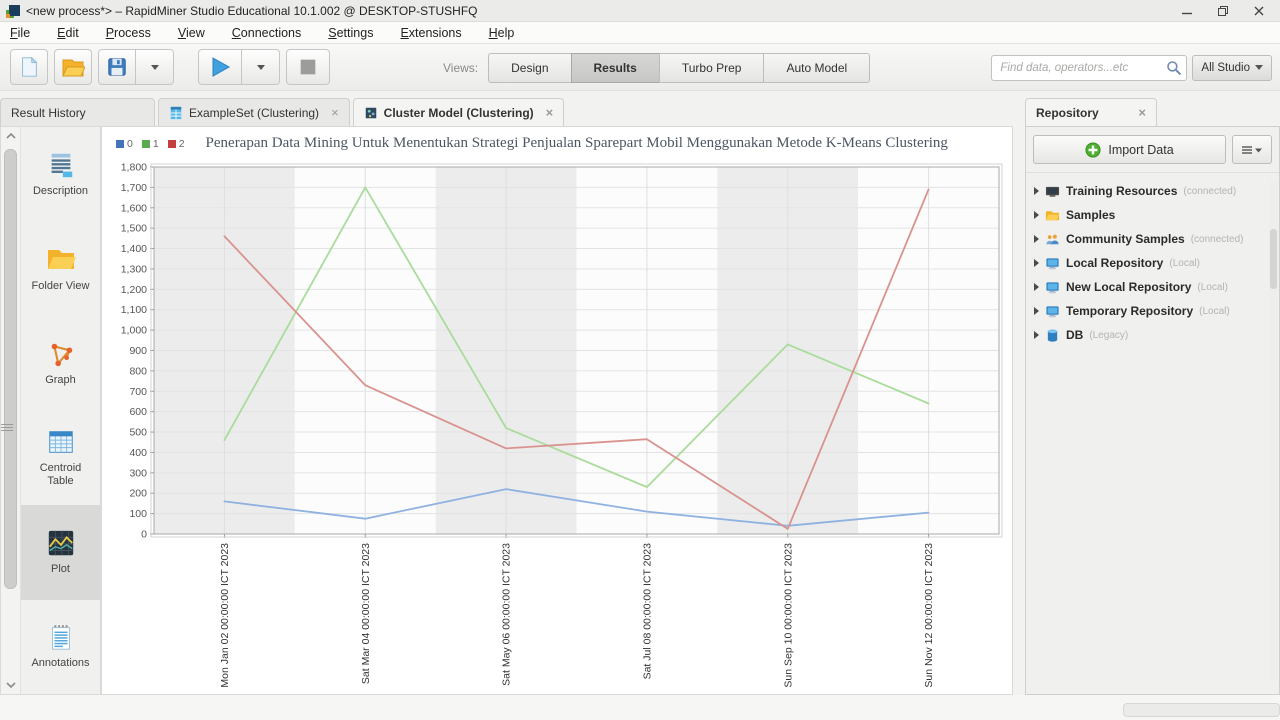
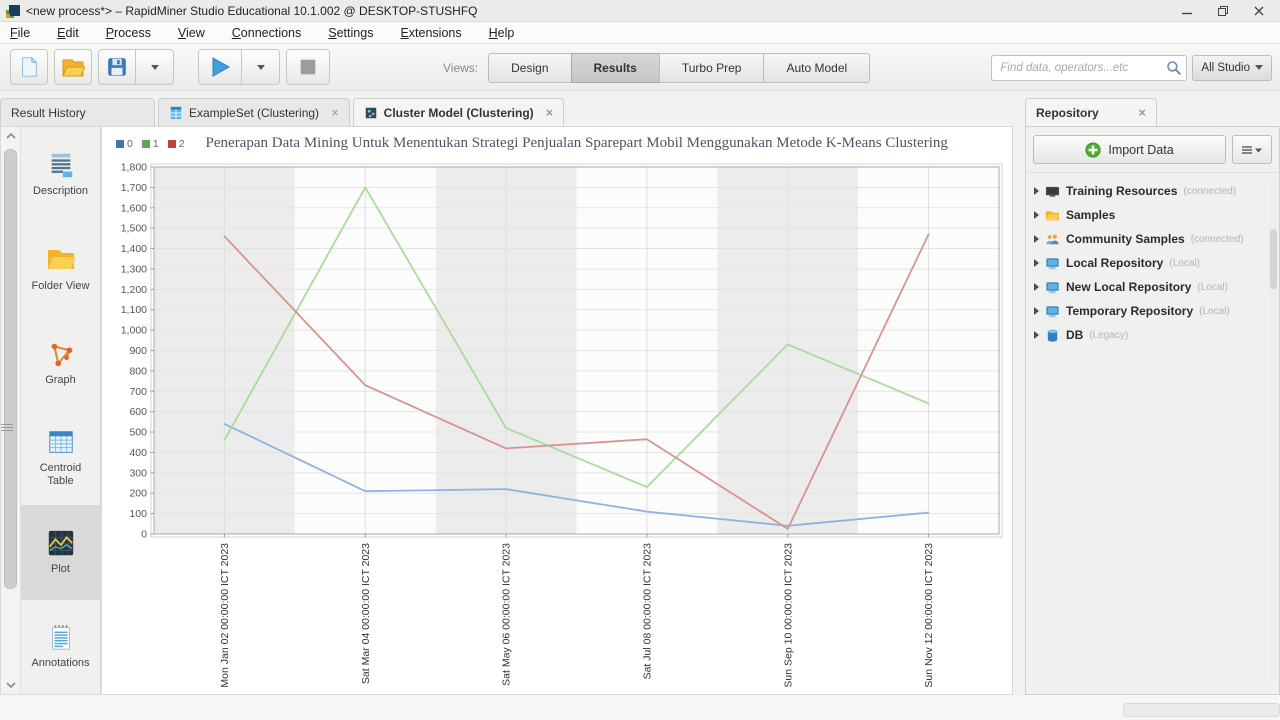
0/Mon Jan 02 00:00:00 ICT 2023: 160 -> 540
0/Sat Mar 04 00:00:00 ICT 2023: 80 -> 210
2/Sun Nov 12 00:00:00 ICT 2023: 1690 -> 1470
